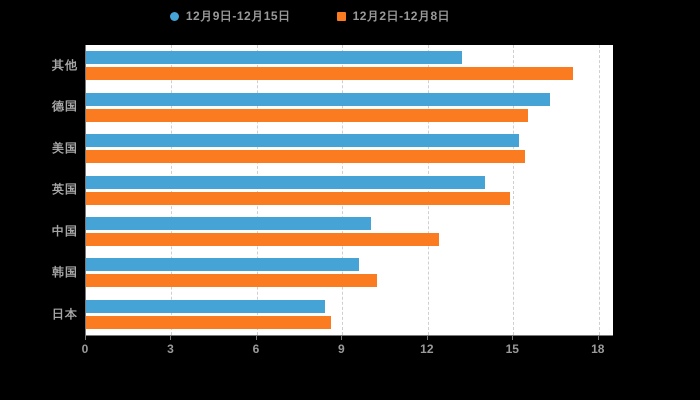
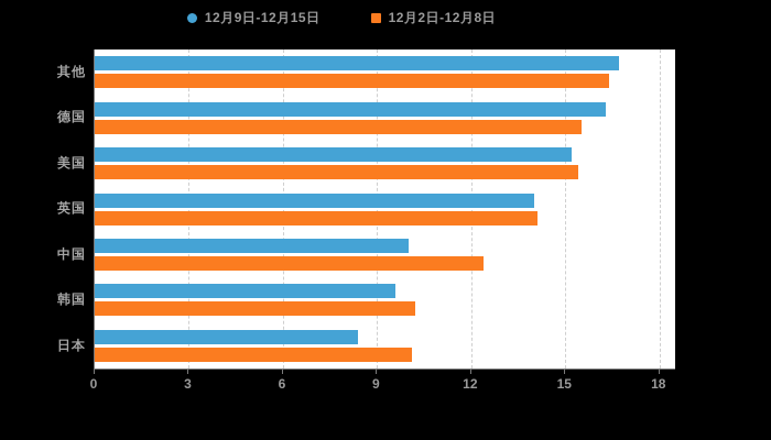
12月9日-12月15日/其他: 13.2 -> 16.7
12月2日-12月8日/其他: 17.1 -> 16.4
12月2日-12月8日/英国: 14.9 -> 14.1
12月2日-12月8日/日本: 8.6 -> 10.1
